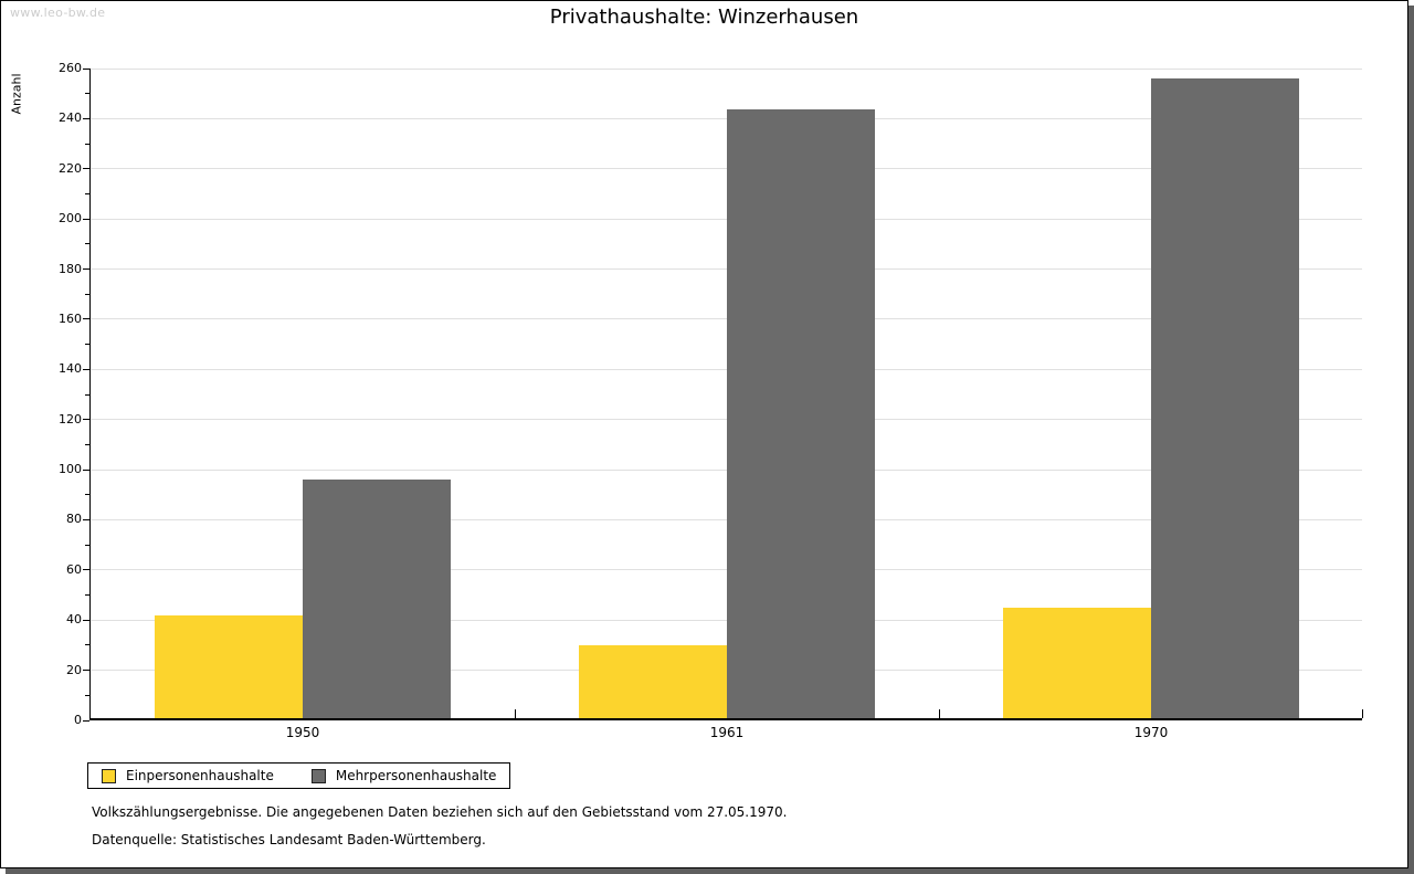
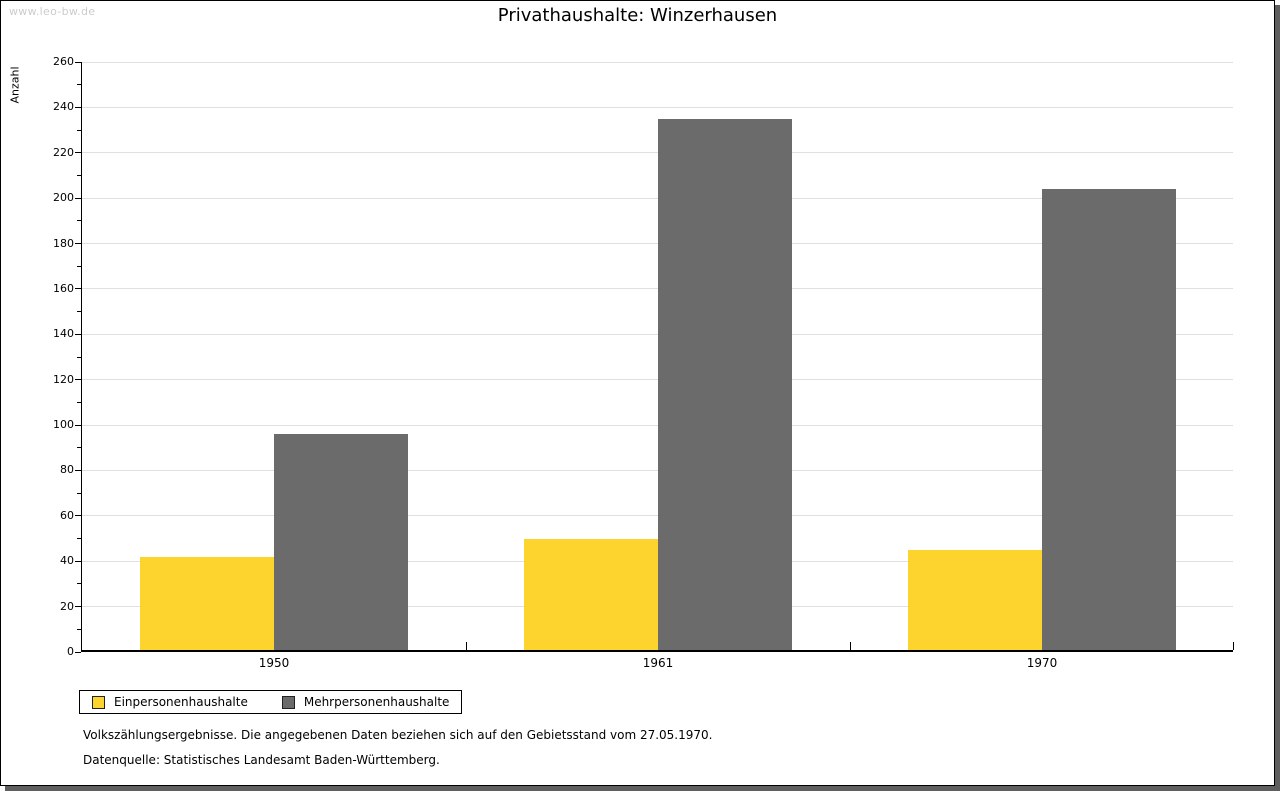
Einpersonenhaushalte/1961: 29 -> 49
Mehrpersonenhaushalte/1961: 243 -> 234
Mehrpersonenhaushalte/1970: 255 -> 203
